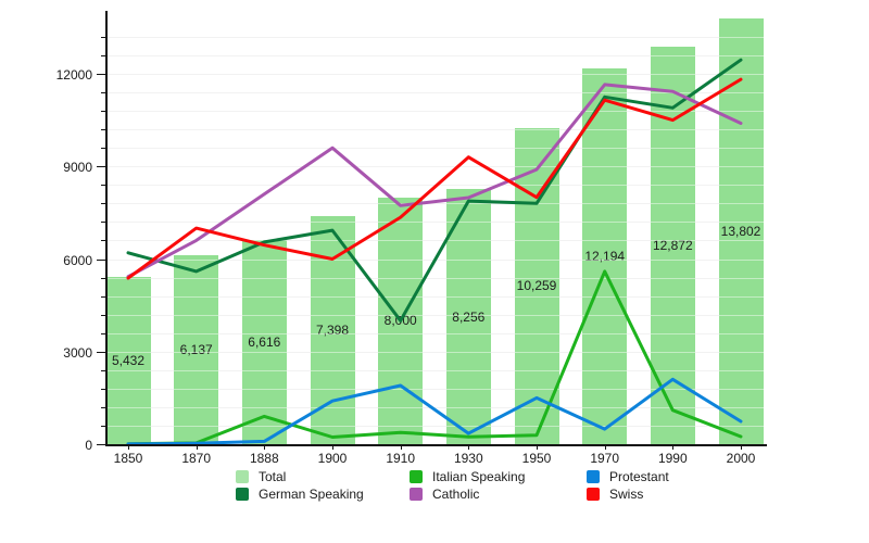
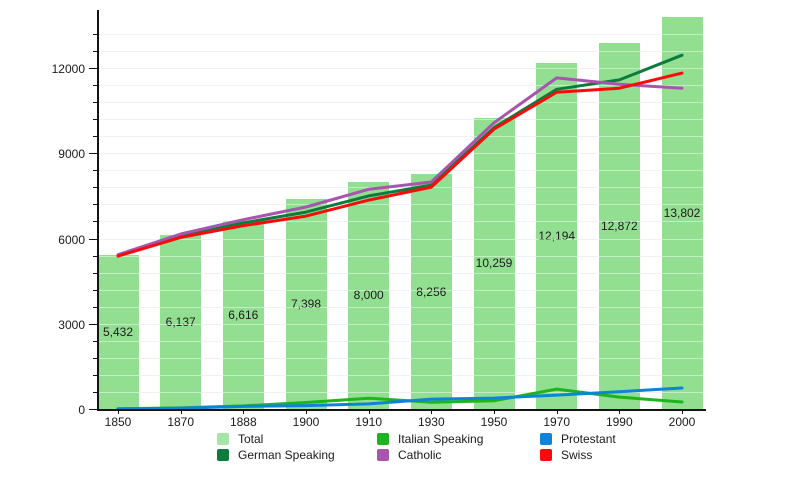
German Speaking/1850: 6200 -> 5400
German Speaking/1870: 5600 -> 6100
Catholic/1870: 6600 -> 6200
Swiss/1870: 7000 -> 6000
Italian Speaking/1888: 900 -> 100
Catholic/1888: 8100 -> 6700
Catholic/1900: 9600 -> 7100
Protestant/1900: 1400 -> 100
Swiss/1900: 6000 -> 6800
German Speaking/1910: 4000 -> 7500
Protestant/1910: 1900 -> 200
Swiss/1930: 9300 -> 7800
German Speaking/1950: 7800 -> 9900
Catholic/1950: 8900 -> 10100
Protestant/1950: 1500 -> 400
Swiss/1950: 8000 -> 9800
Italian Speaking/1970: 5600 -> 700
German Speaking/1990: 10900 -> 11600
Italian Speaking/1990: 1100 -> 400
Protestant/1990: 2100 -> 600
Swiss/1990: 10500 -> 11300
Catholic/2000: 10400 -> 11300
